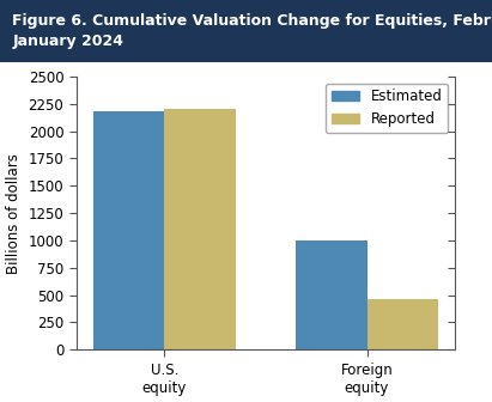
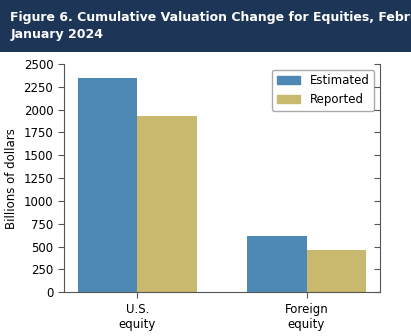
Estimated/U.S. equity: 2180 -> 2350
Reported/U.S. equity: 2200 -> 1930
Estimated/Foreign equity: 1000 -> 620
